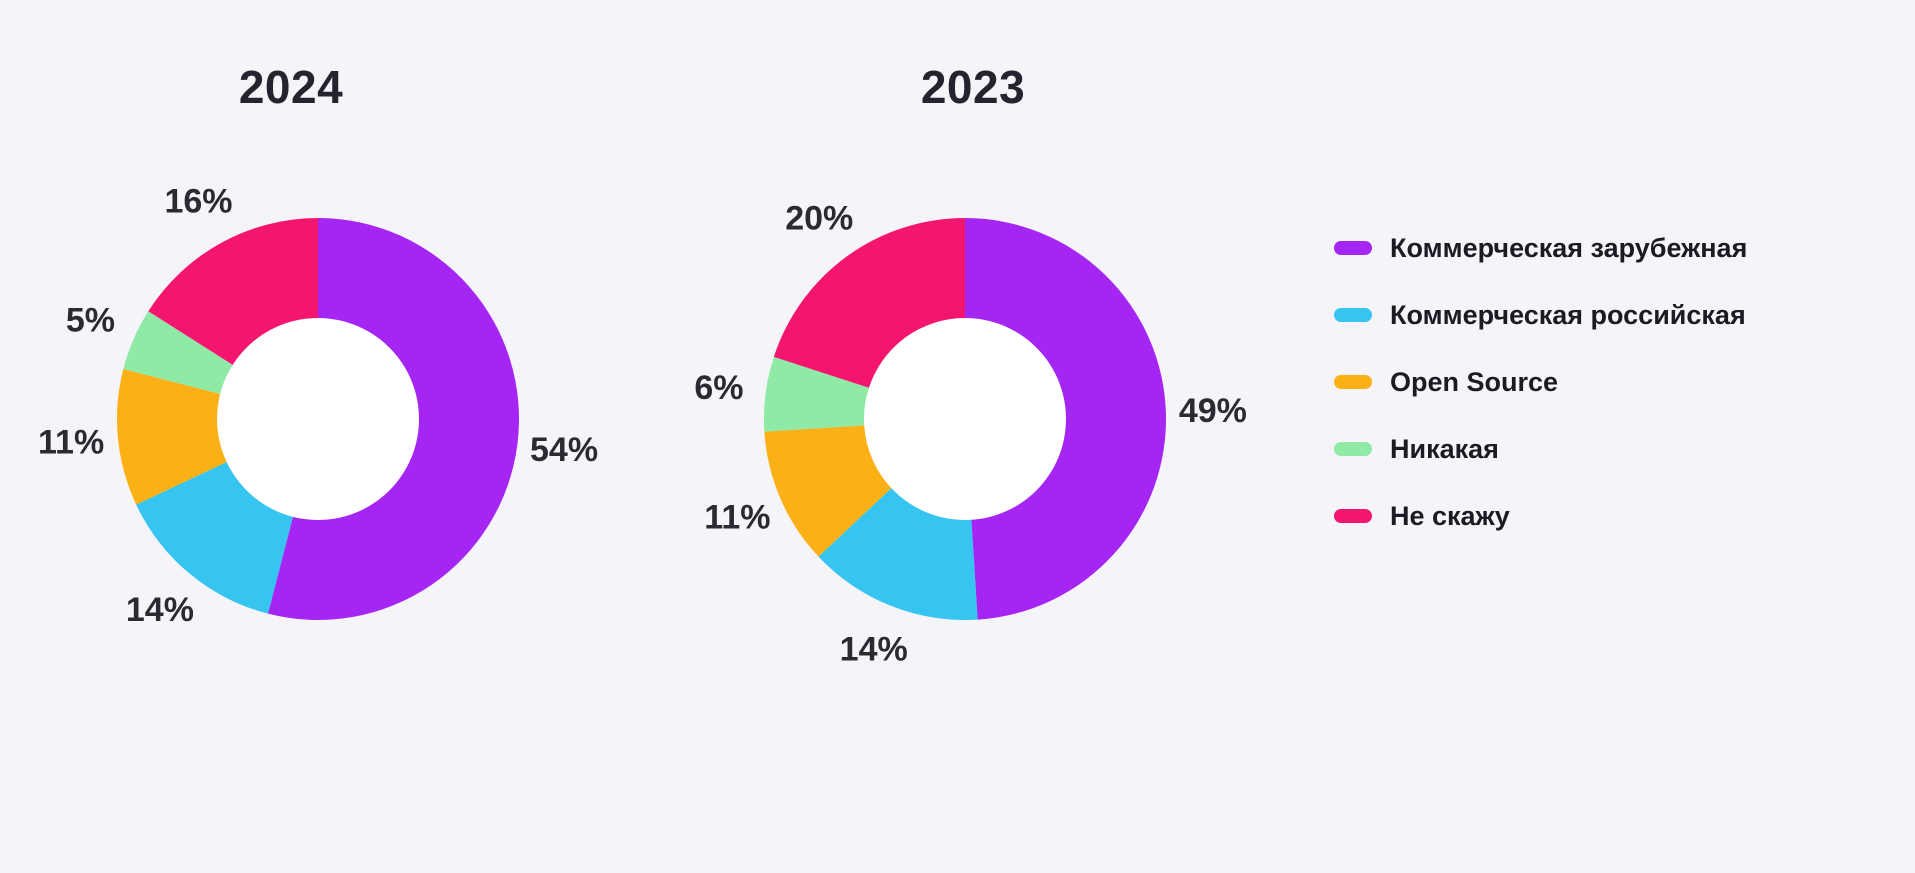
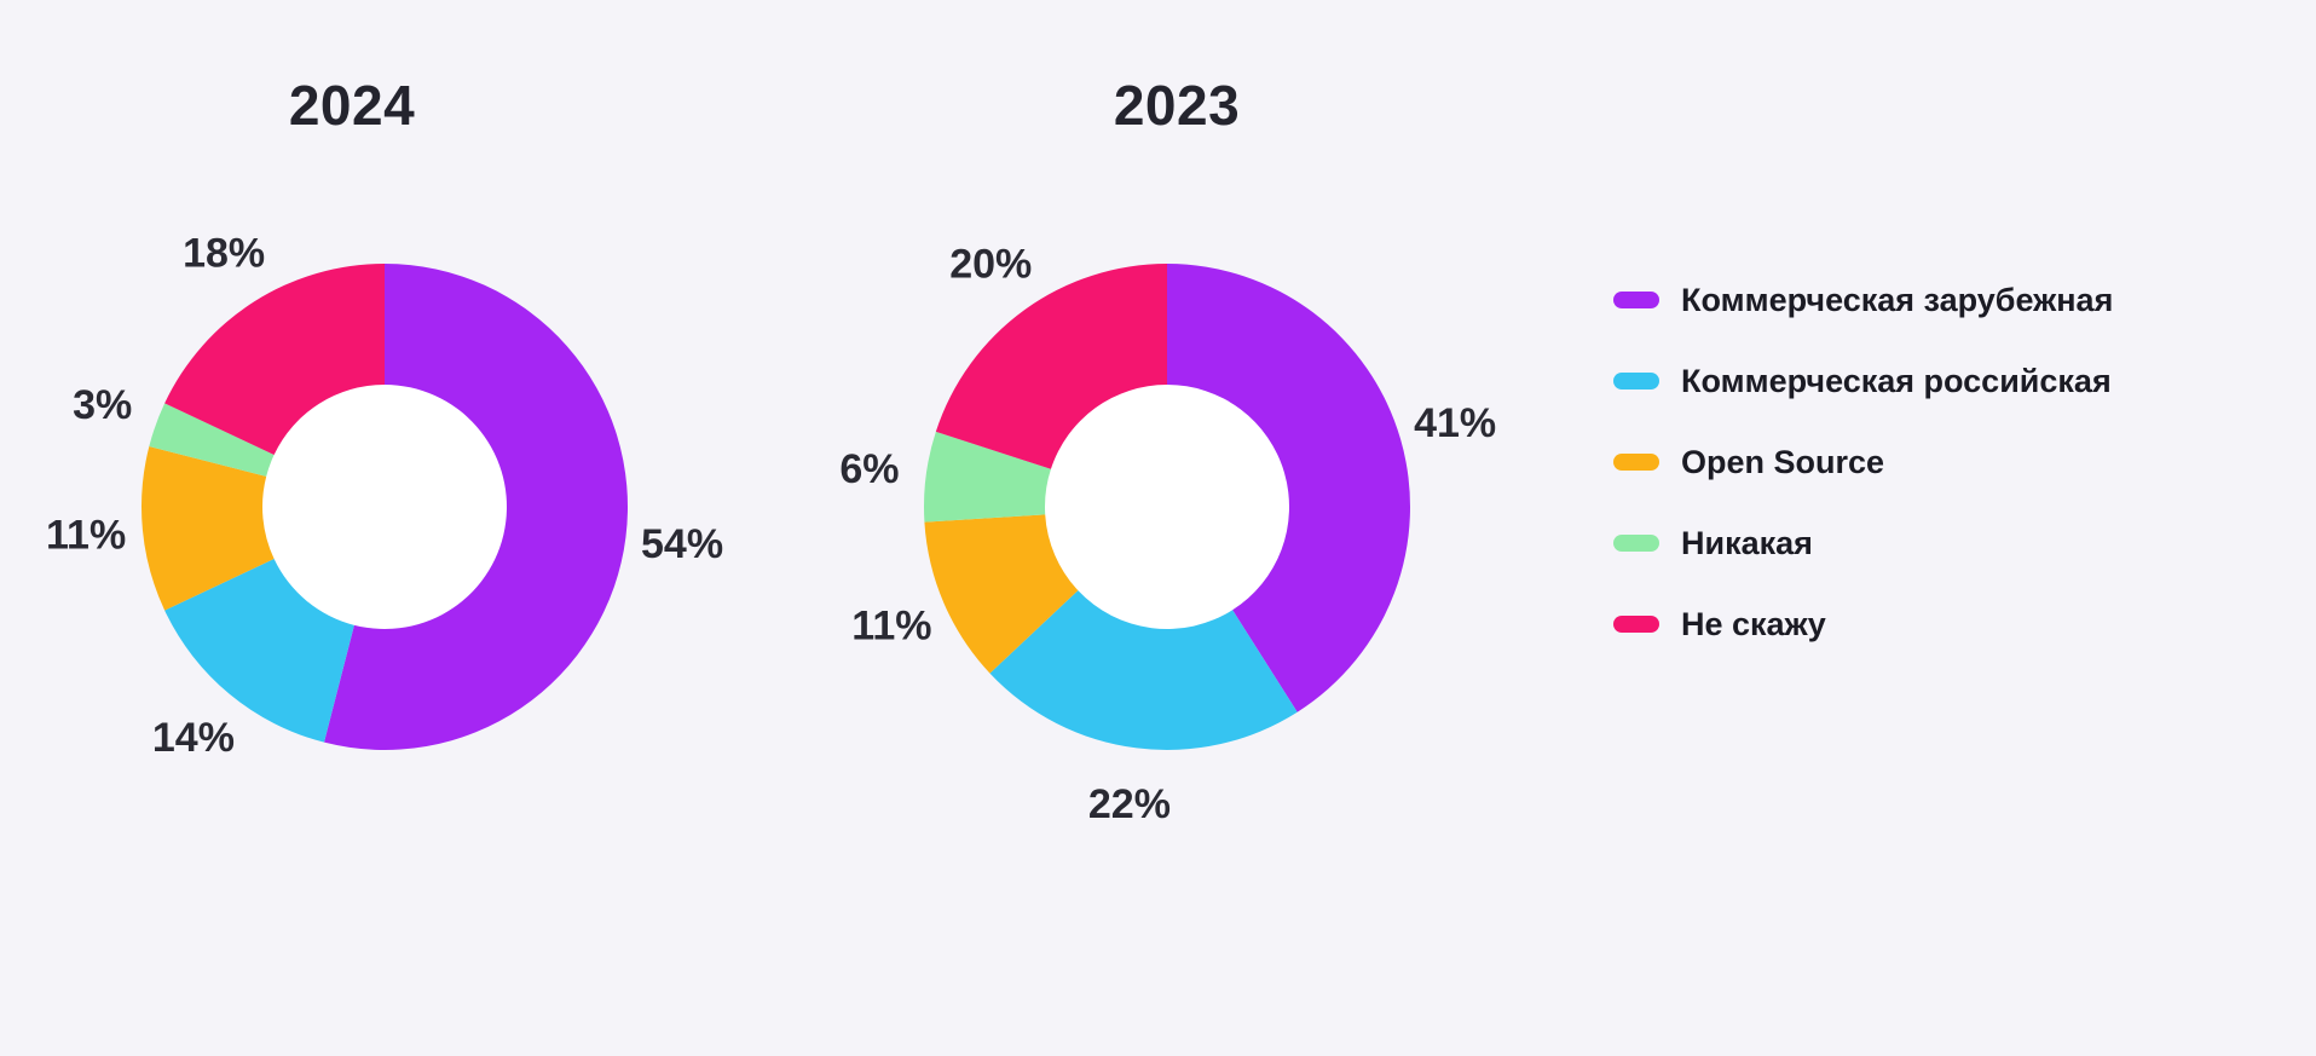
2024/Никакая: 5% -> 3%
2024/Не скажу: 16% -> 18%
2023/Коммерческая зарубежная: 49% -> 41%
2023/Коммерческая российская: 14% -> 22%
